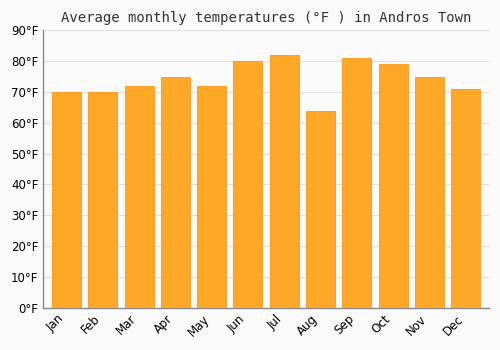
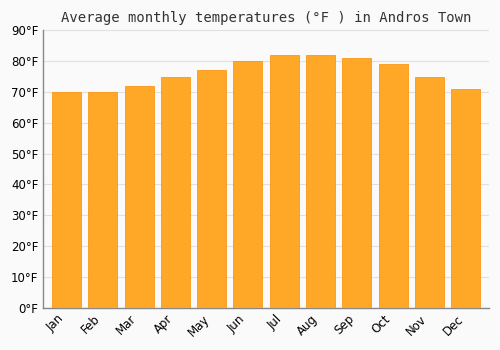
May: 72°F -> 77°F
Aug: 64°F -> 82°F
